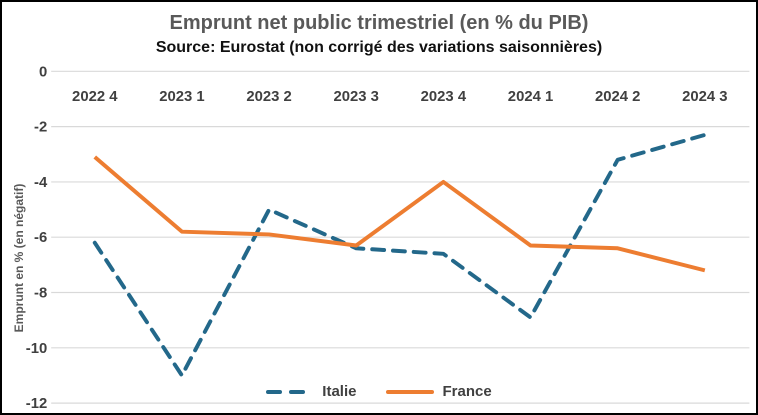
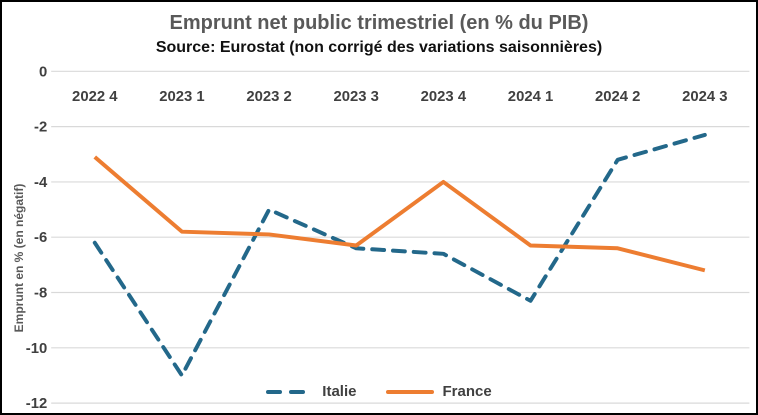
Italie/2024 1: -8.9 -> -8.3
